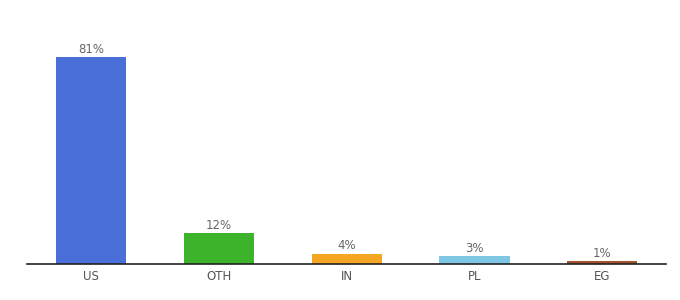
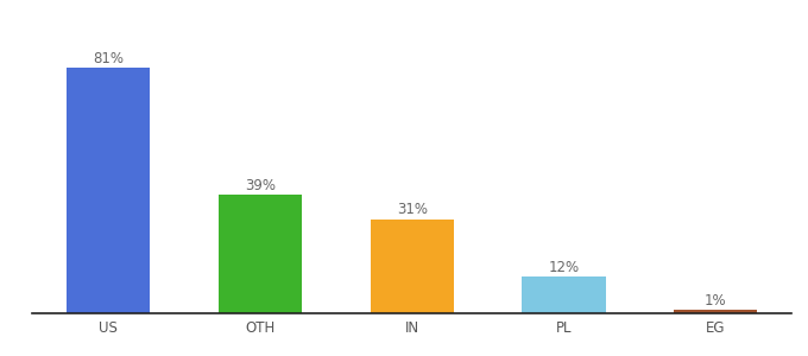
OTH: 12% -> 39%
IN: 4% -> 31%
PL: 3% -> 12%
